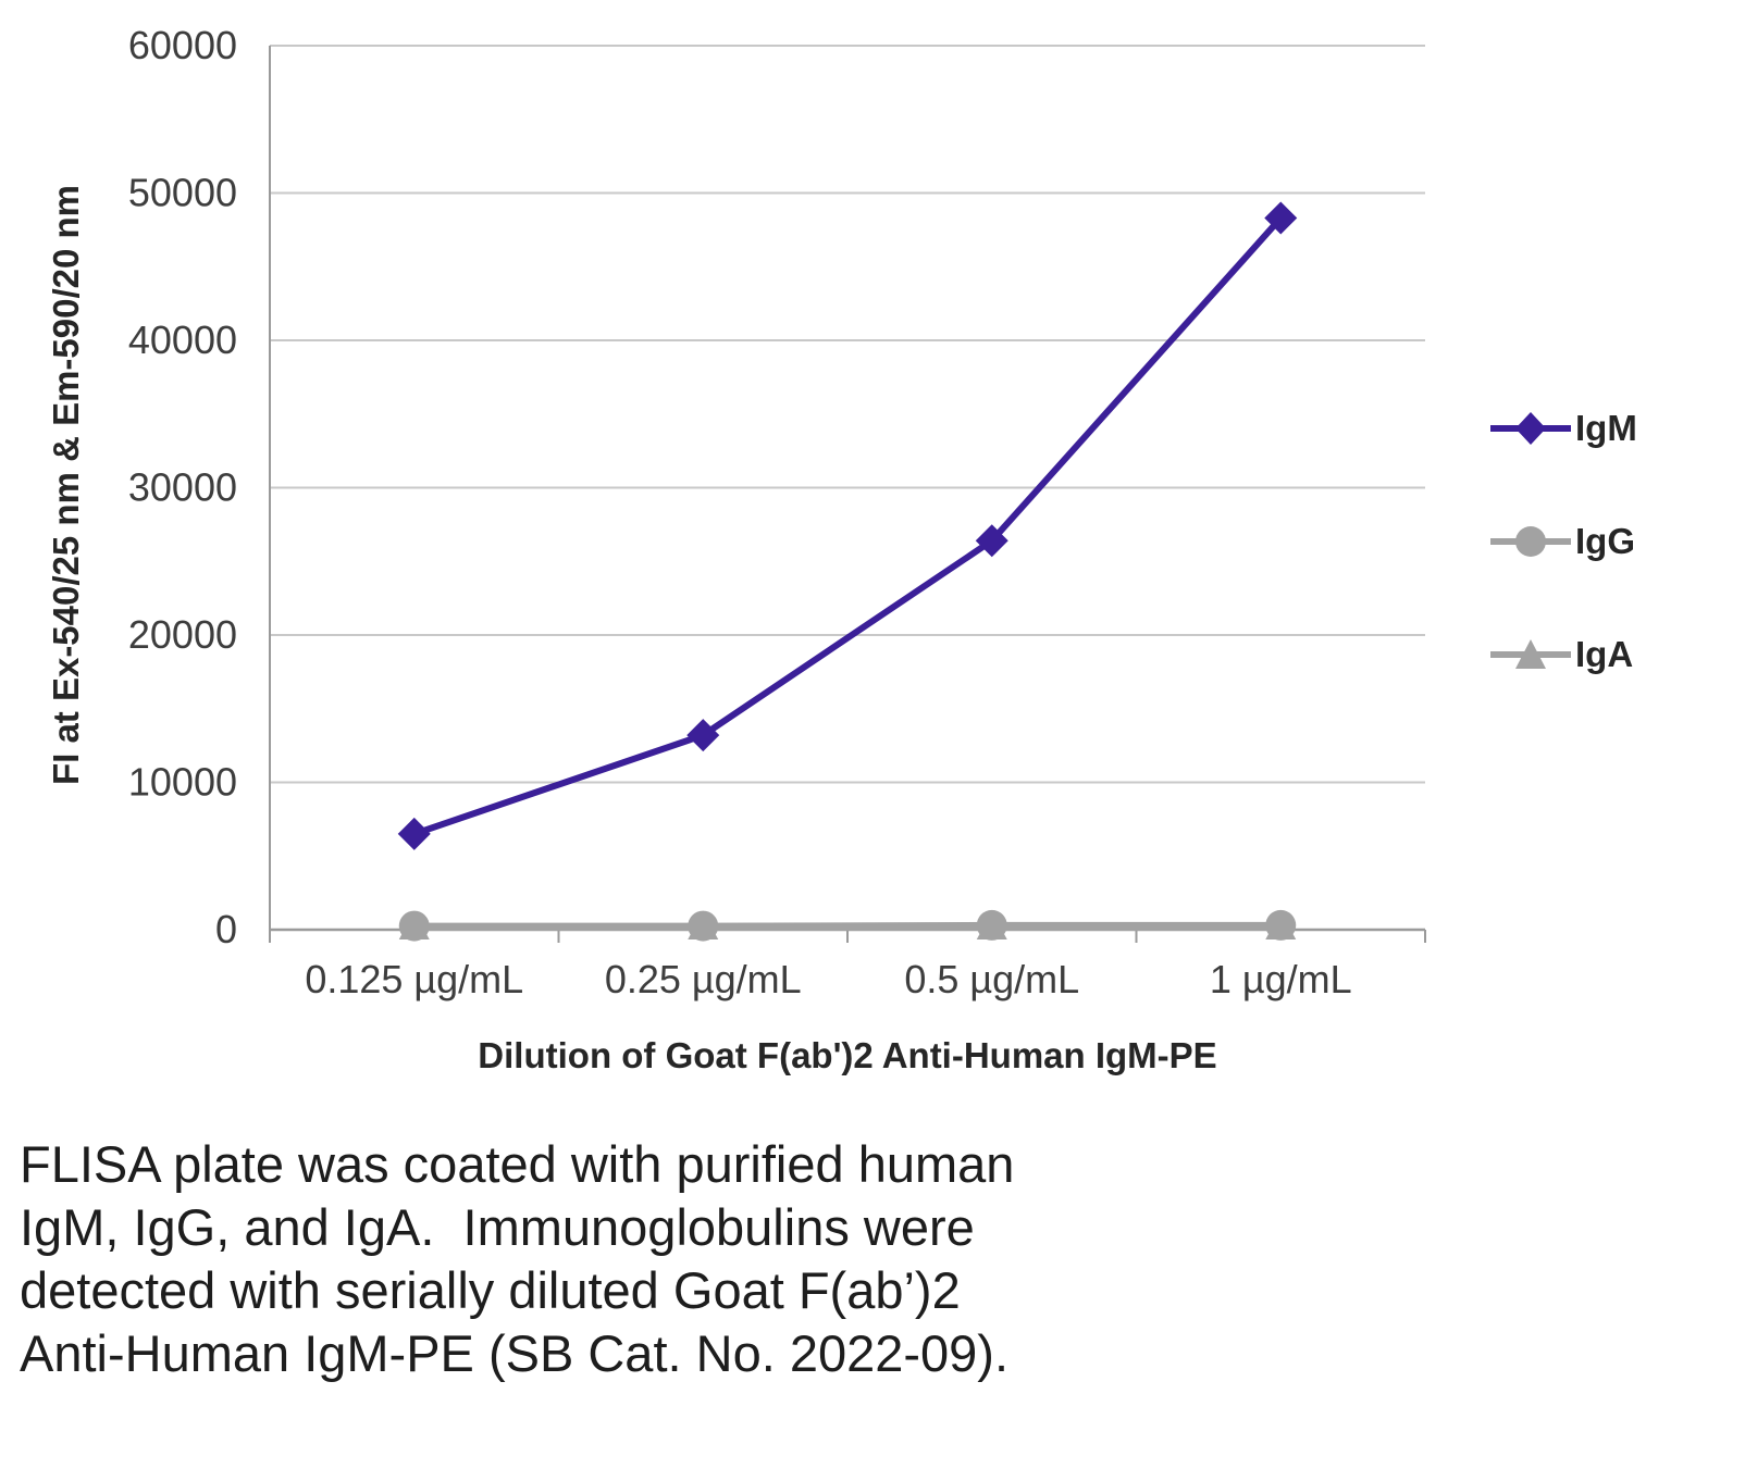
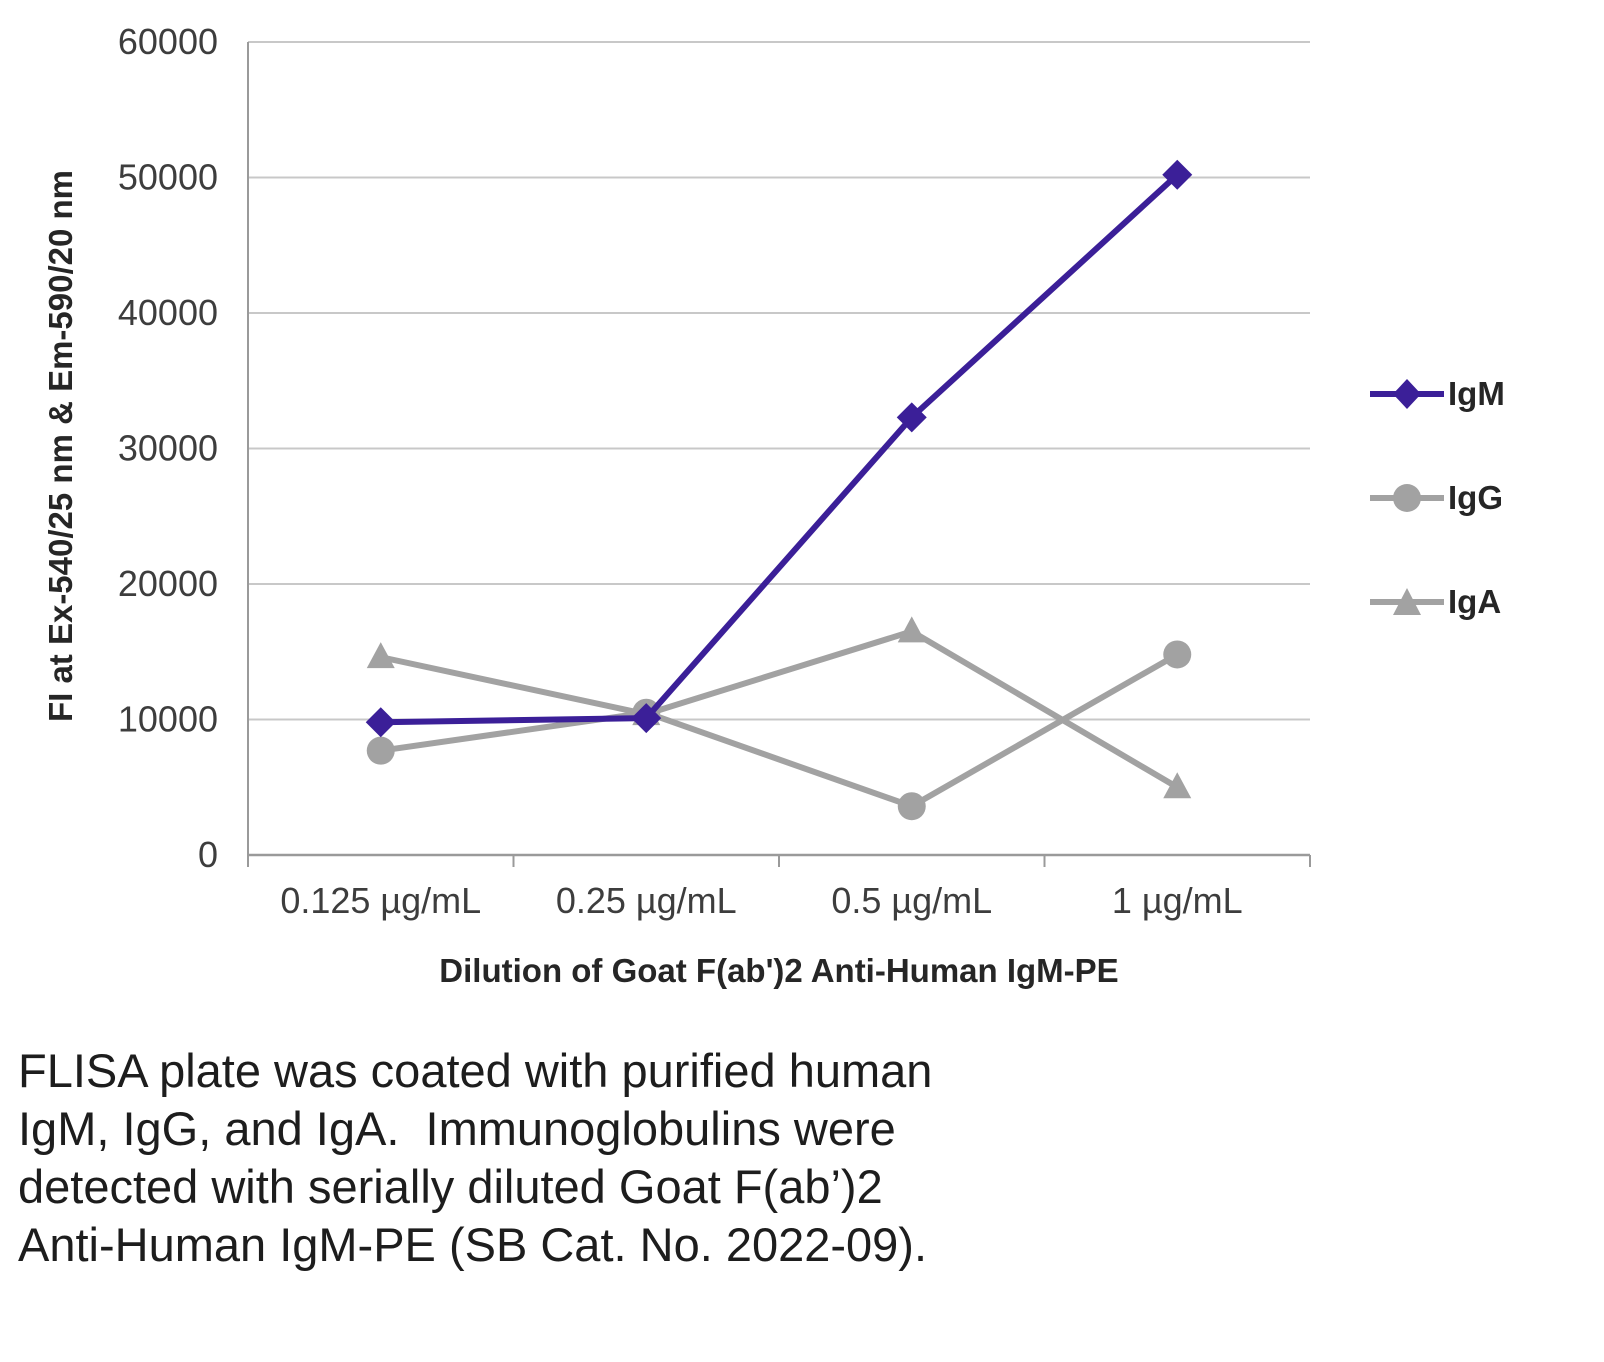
IgM/0.125 µg/mL: 6500 -> 9800
IgG/0.125 µg/mL: 200 -> 7700
IgA/0.125 µg/mL: 200 -> 14600
IgM/0.25 µg/mL: 13200 -> 10100
IgG/0.25 µg/mL: 200 -> 10500
IgA/0.25 µg/mL: 200 -> 10400
IgM/0.5 µg/mL: 26400 -> 32300
IgG/0.5 µg/mL: 300 -> 3600
IgA/0.5 µg/mL: 200 -> 16500
IgM/1 µg/mL: 48300 -> 50200
IgG/1 µg/mL: 300 -> 14800
IgA/1 µg/mL: 200 -> 5000
